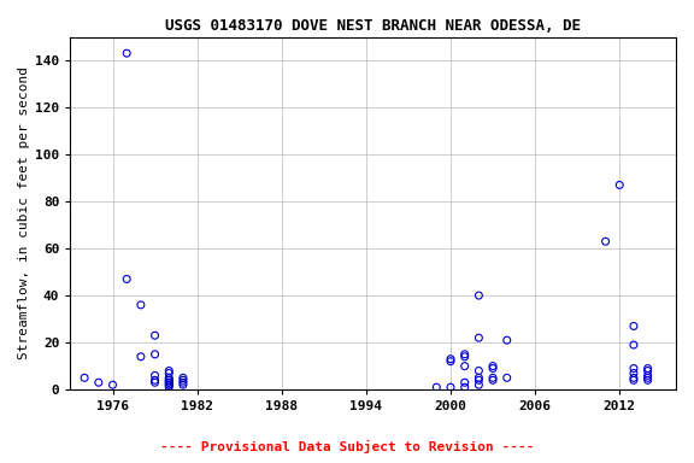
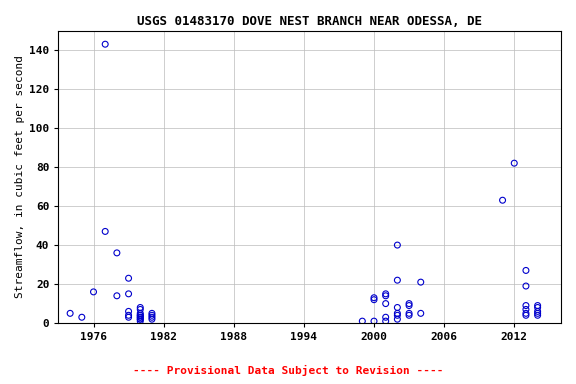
1976: 2 -> 16
2012: 87 -> 82
